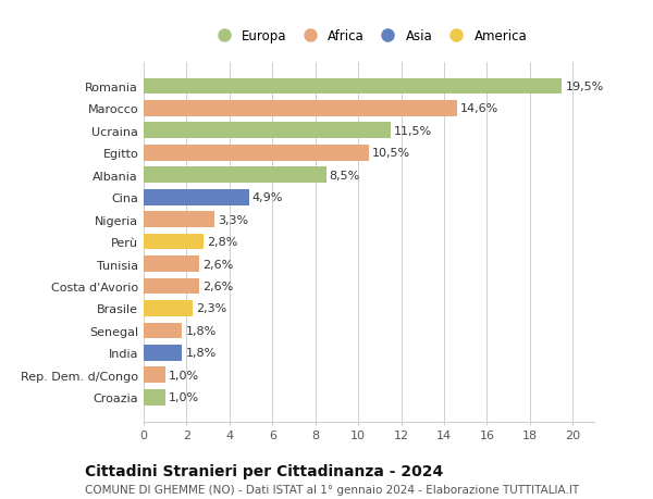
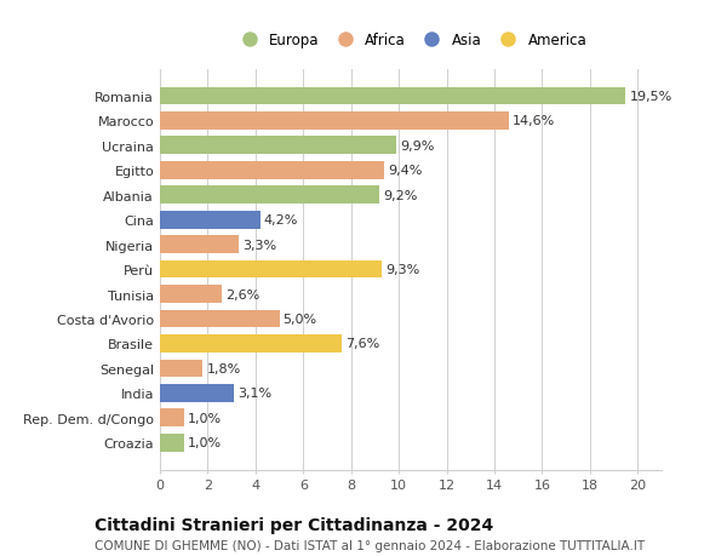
Ucraina: 11,5% -> 9,9%
Egitto: 10,5% -> 9,4%
Albania: 8,5% -> 9,2%
Cina: 4,9% -> 4,2%
Perù: 2,8% -> 9,3%
Costa d'Avorio: 2,6% -> 5,0%
Brasile: 2,3% -> 7,6%
India: 1,8% -> 3,1%
